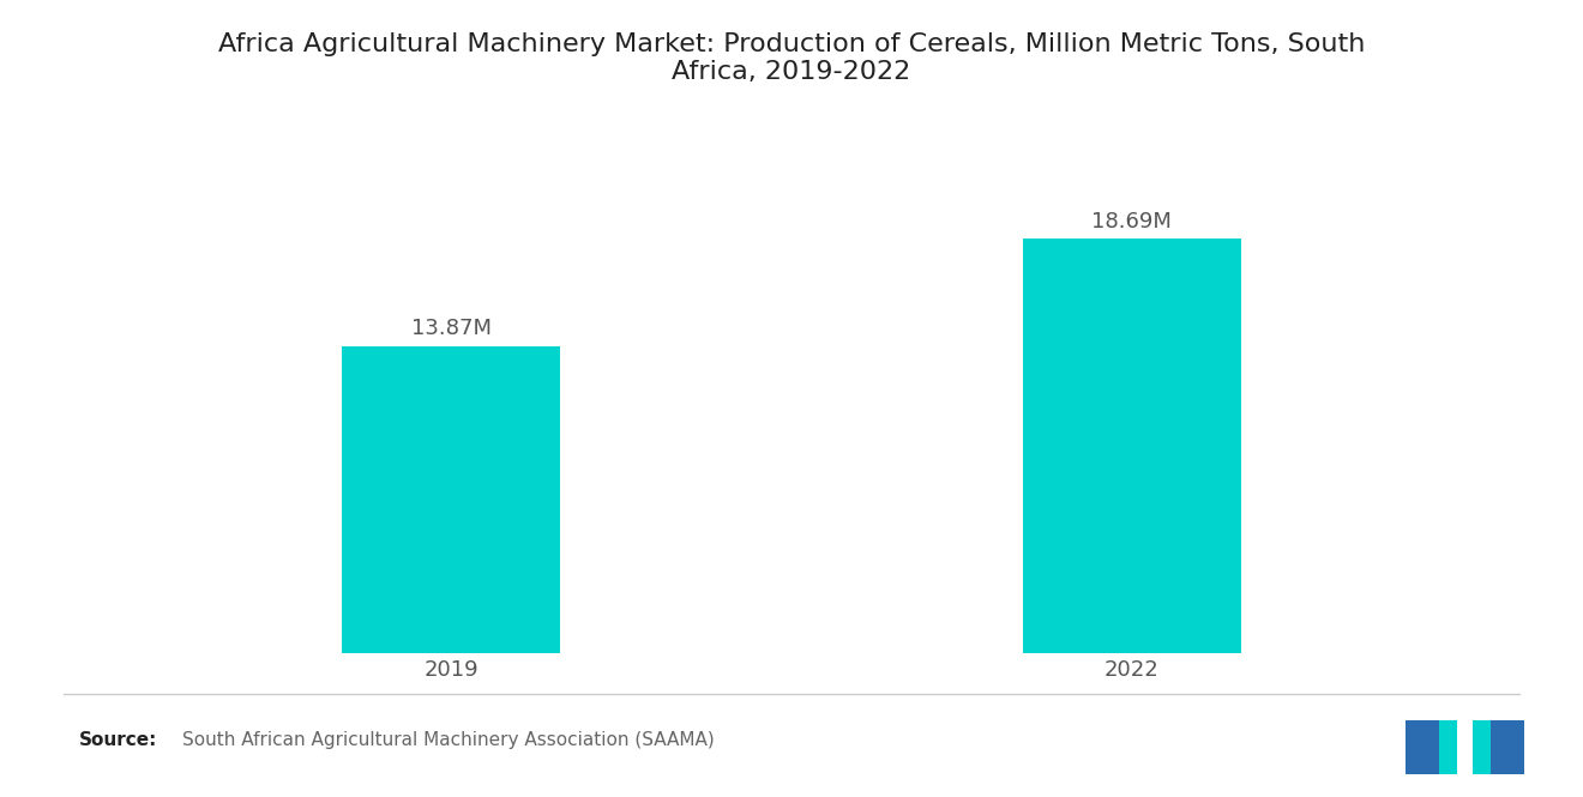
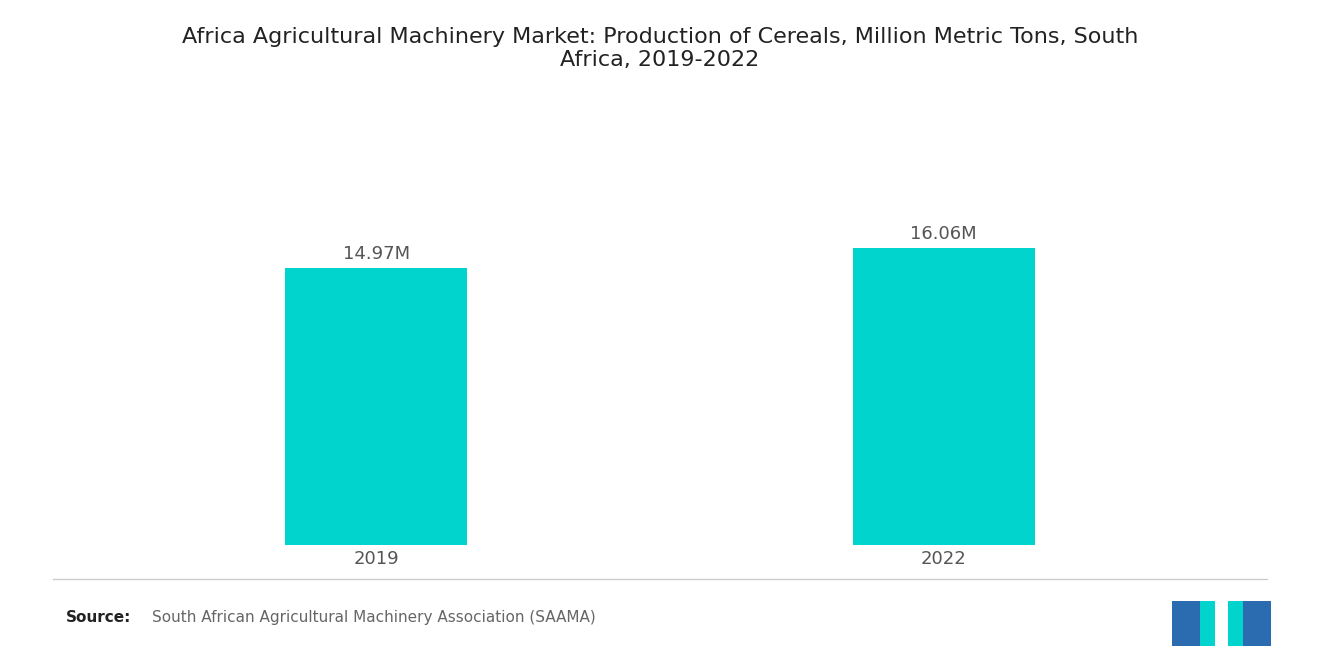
2019: 13.87M -> 14.97M
2022: 18.69M -> 16.06M
